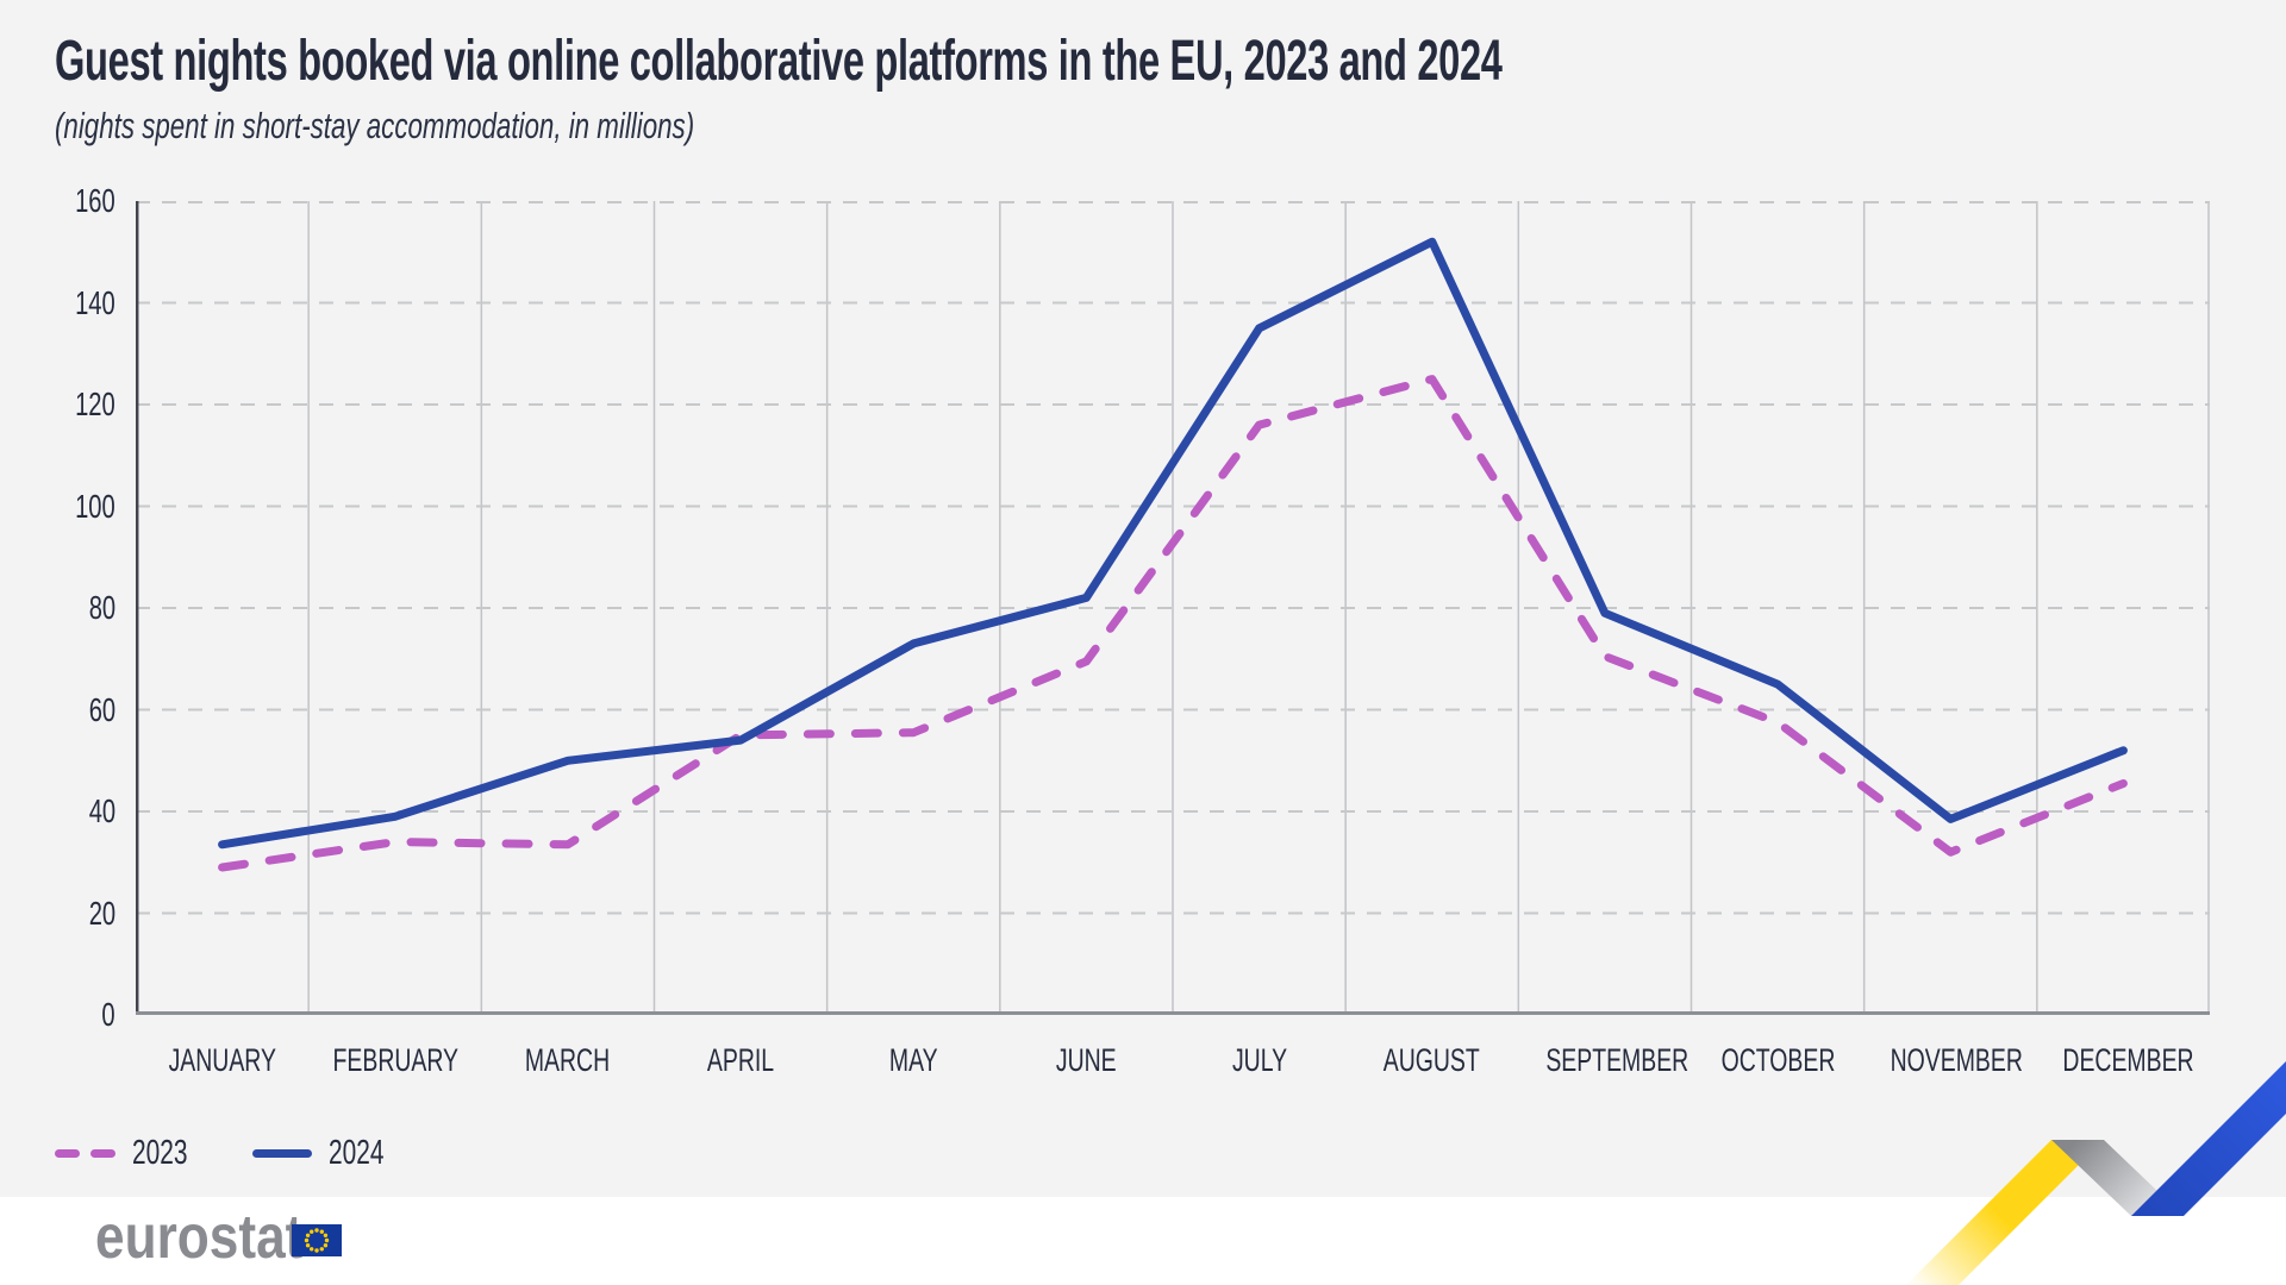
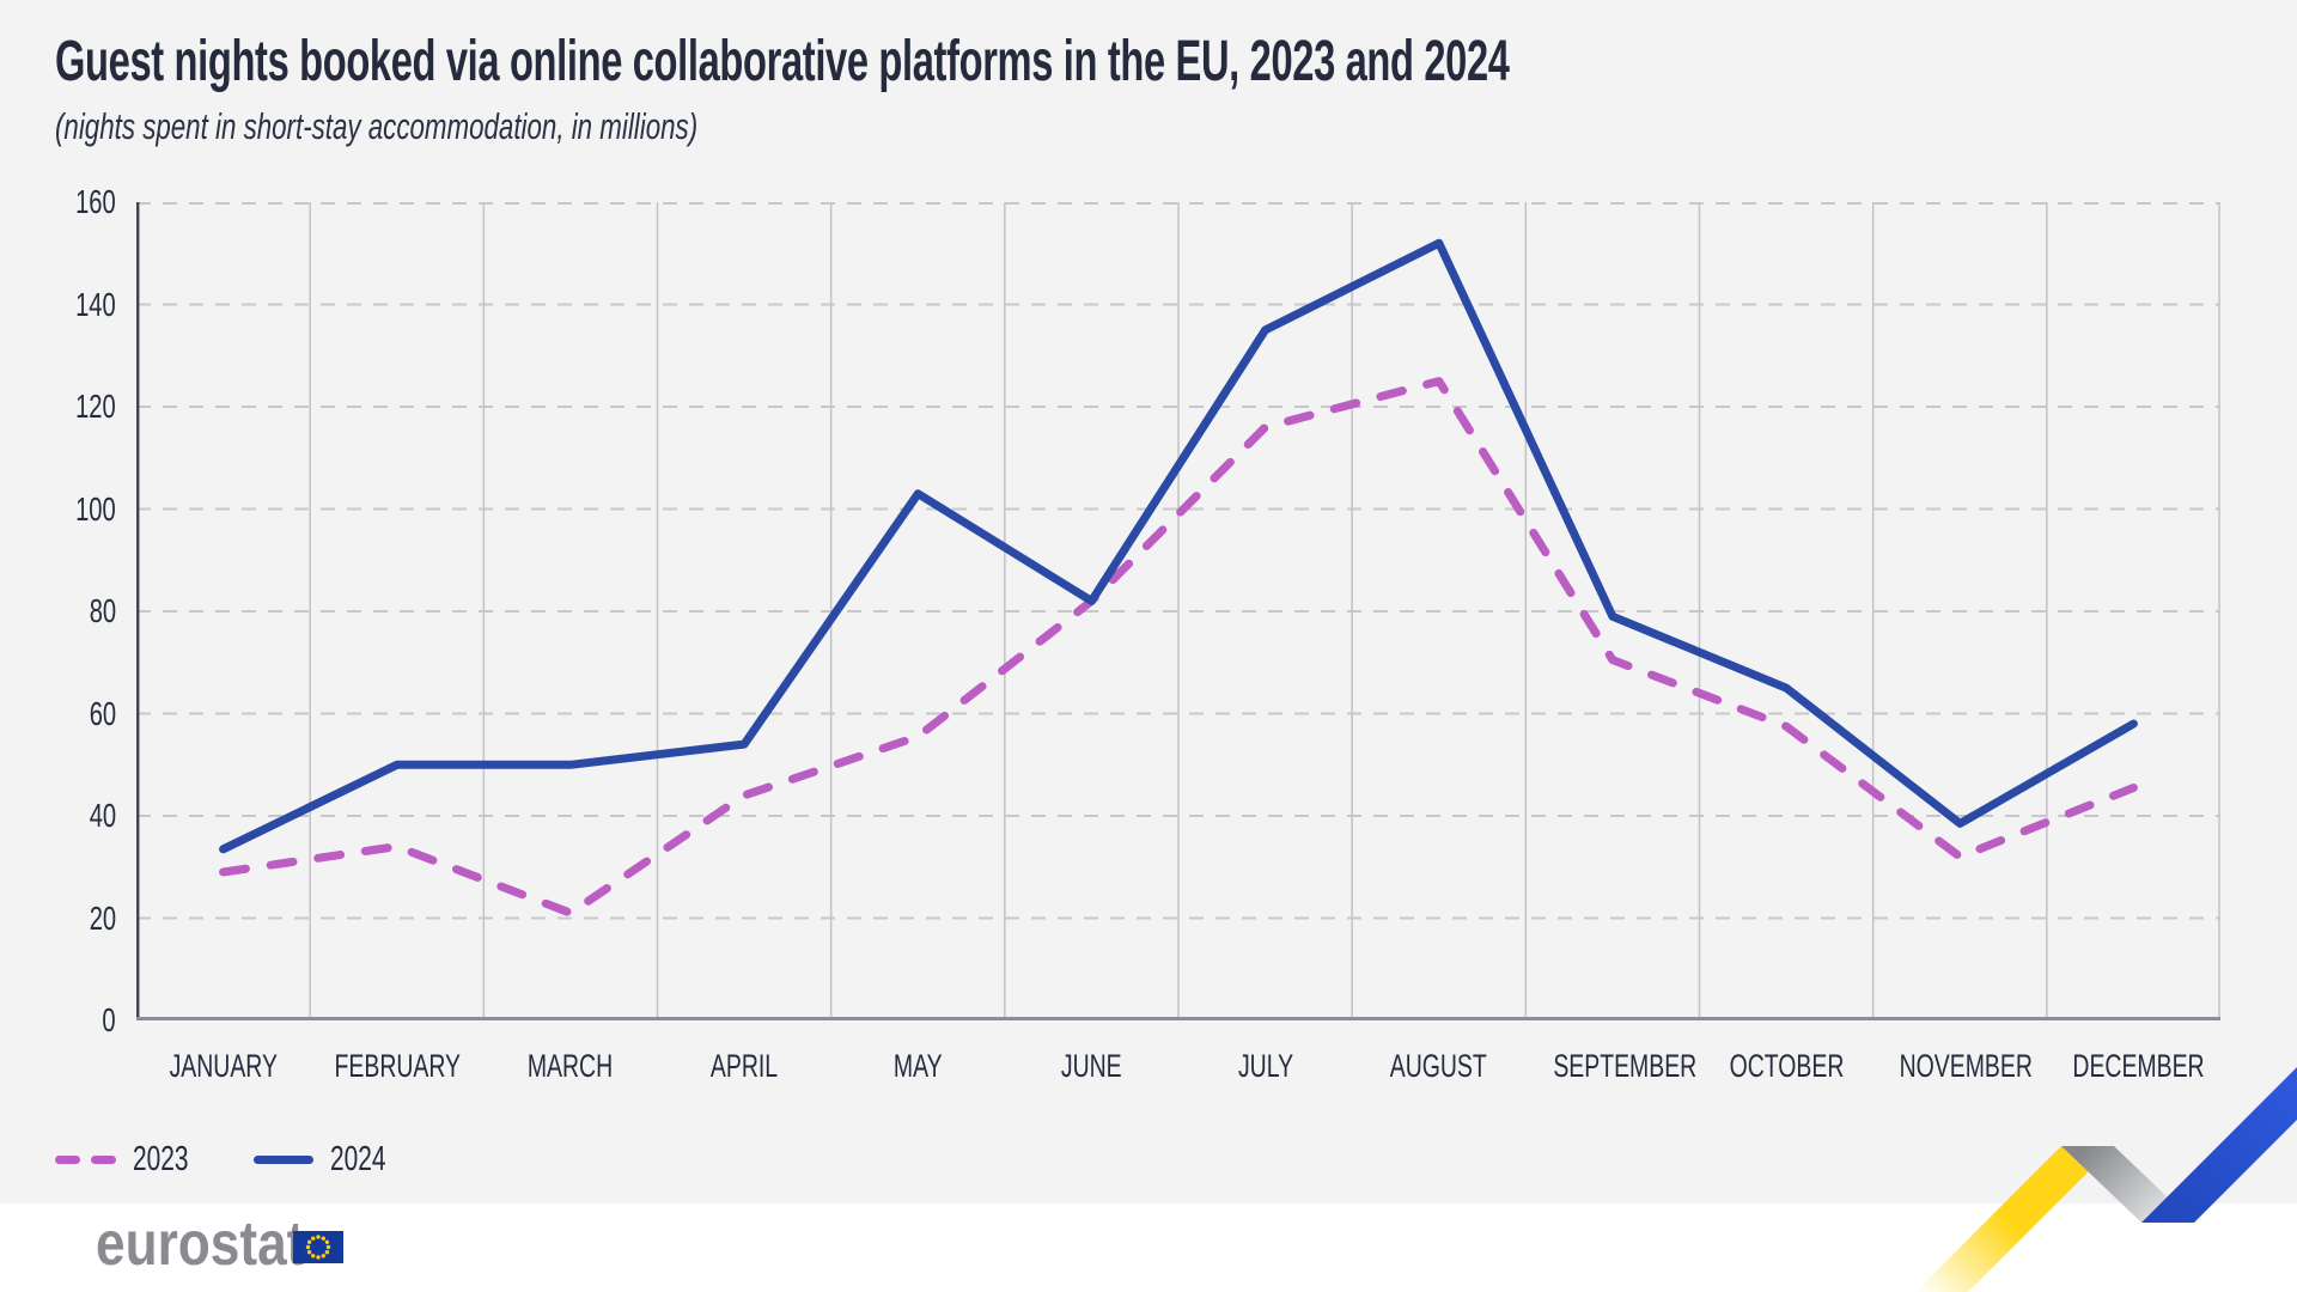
2024/FEBRUARY: 39 -> 50
2023/MARCH: 34 -> 21
2023/APRIL: 55 -> 44
2024/MAY: 73 -> 103
2023/JUNE: 70 -> 82
2024/DECEMBER: 52 -> 58
